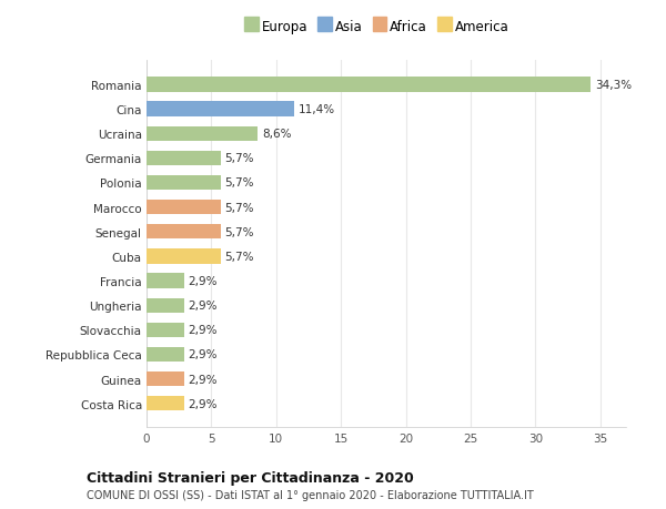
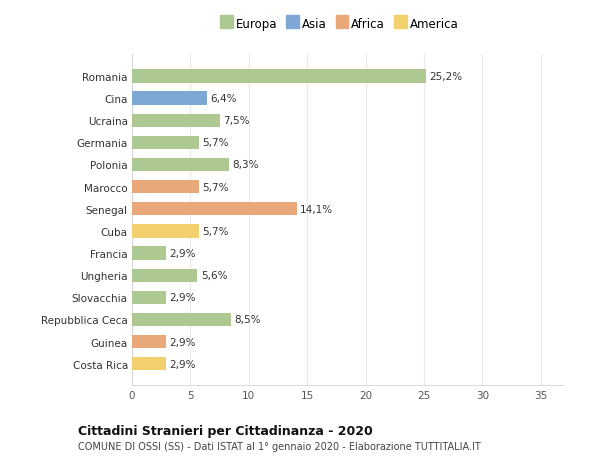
Romania: 34,3% -> 25,2%
Cina: 11,4% -> 6,4%
Ucraina: 8,6% -> 7,5%
Polonia: 5,7% -> 8,3%
Senegal: 5,7% -> 14,1%
Ungheria: 2,9% -> 5,6%
Repubblica Ceca: 2,9% -> 8,5%
